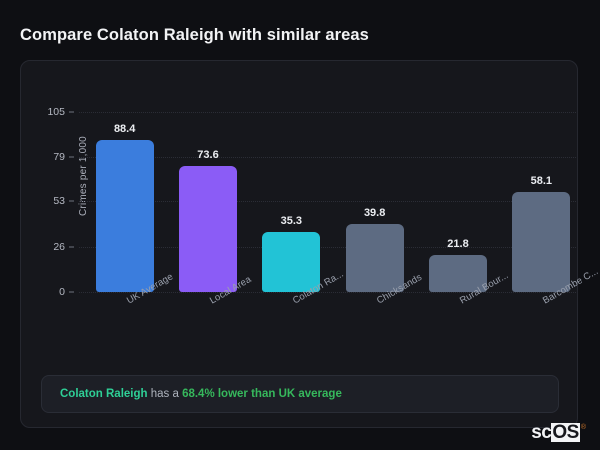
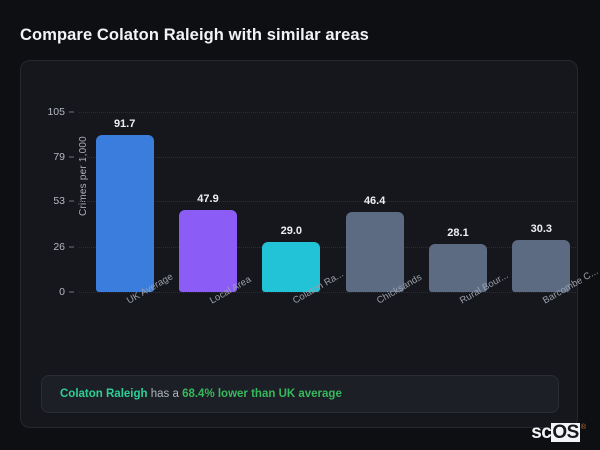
UK Average: 88.4 -> 91.7
Local Area: 73.6 -> 47.9
Colaton Ra...: 35.3 -> 29.0
Chicksands: 39.8 -> 46.4
Rural Bour...: 21.8 -> 28.1
Barcombe C...: 58.1 -> 30.3
